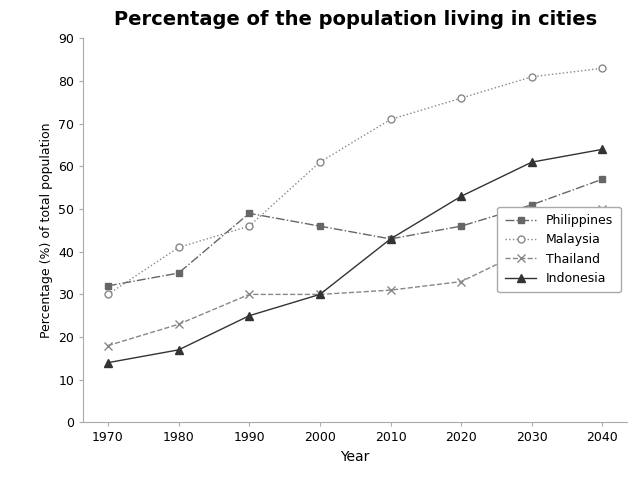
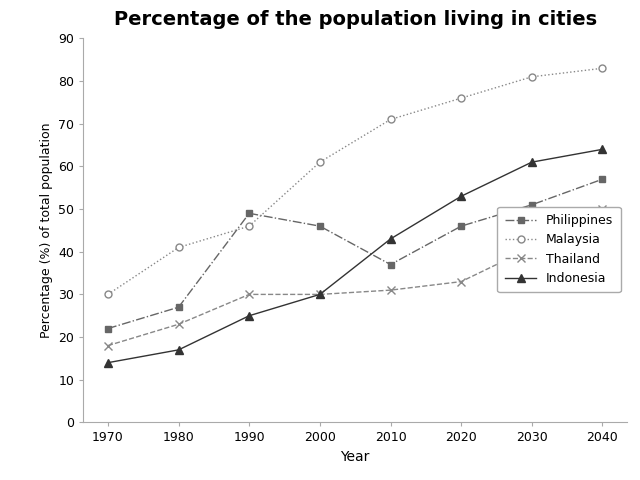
Philippines/1970: 32 -> 22
Philippines/1980: 35 -> 27
Philippines/2010: 43 -> 37
